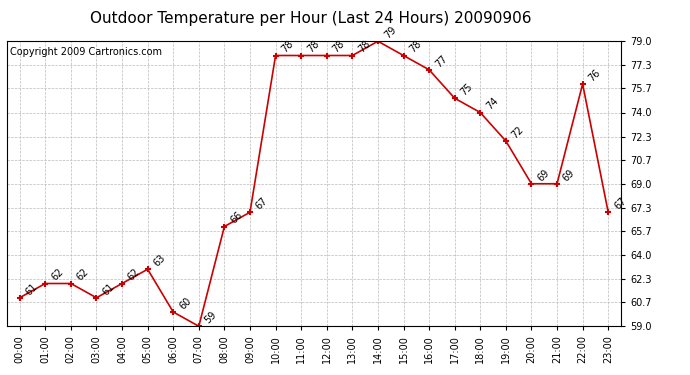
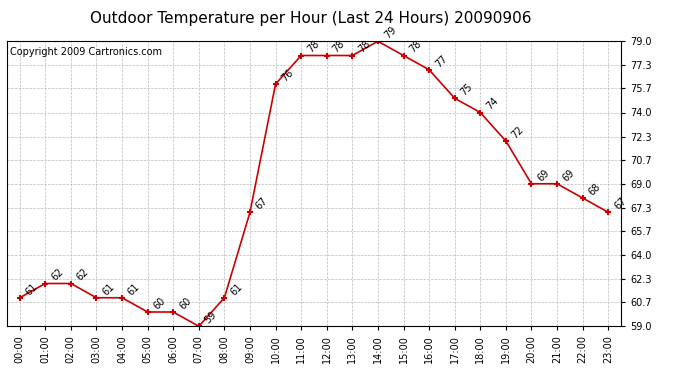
04:00: 62 -> 61
05:00: 63 -> 60
08:00: 66 -> 61
10:00: 78 -> 76
22:00: 76 -> 68
